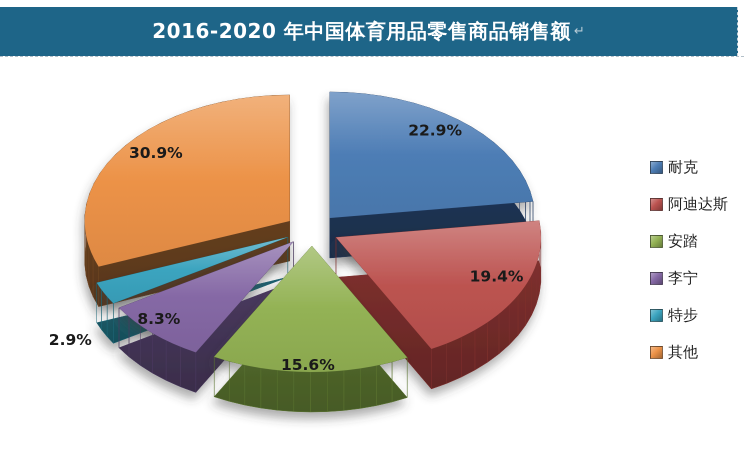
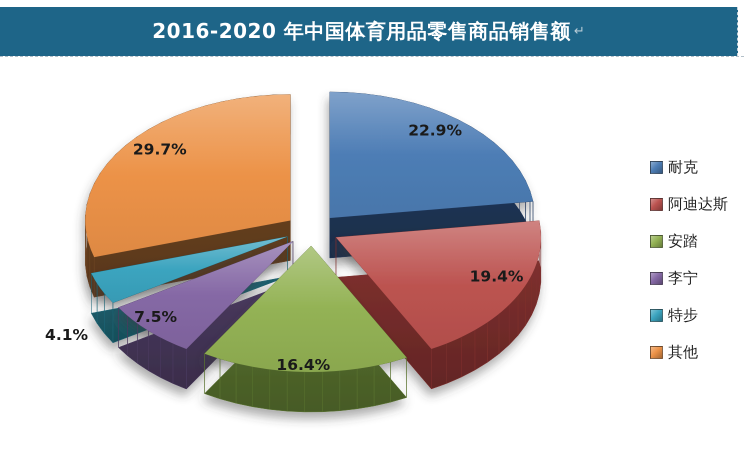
安踏: 15.6% -> 16.4%
李宁: 8.3% -> 7.5%
特步: 2.9% -> 4.1%
其他: 30.9% -> 29.7%
